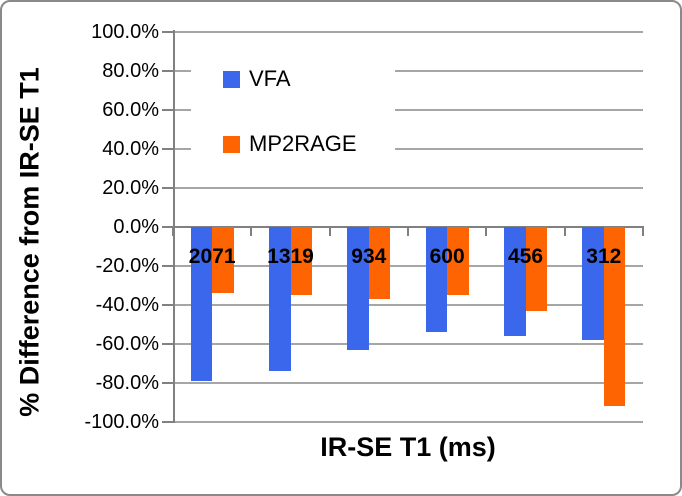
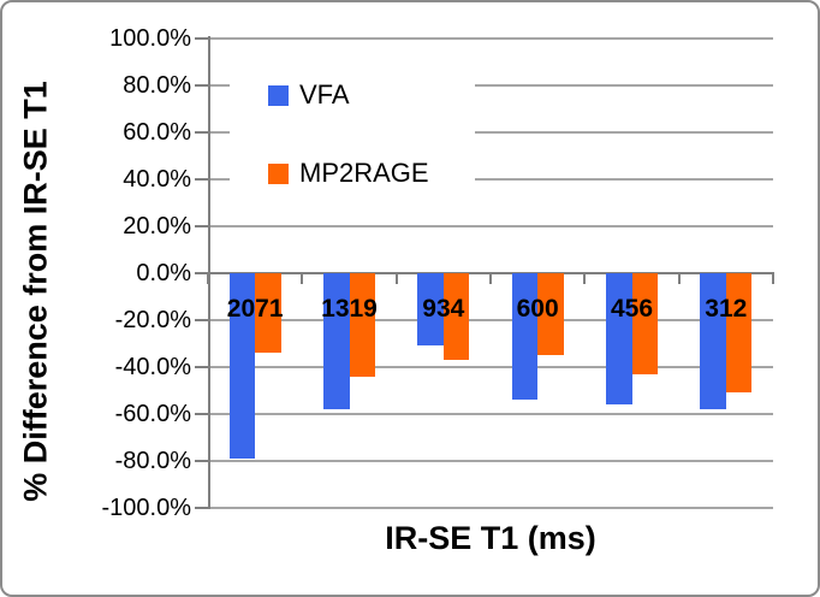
VFA/1319: -74% -> -58%
MP2RAGE/1319: -35% -> -44%
VFA/934: -63% -> -31%
MP2RAGE/312: -92% -> -51%
